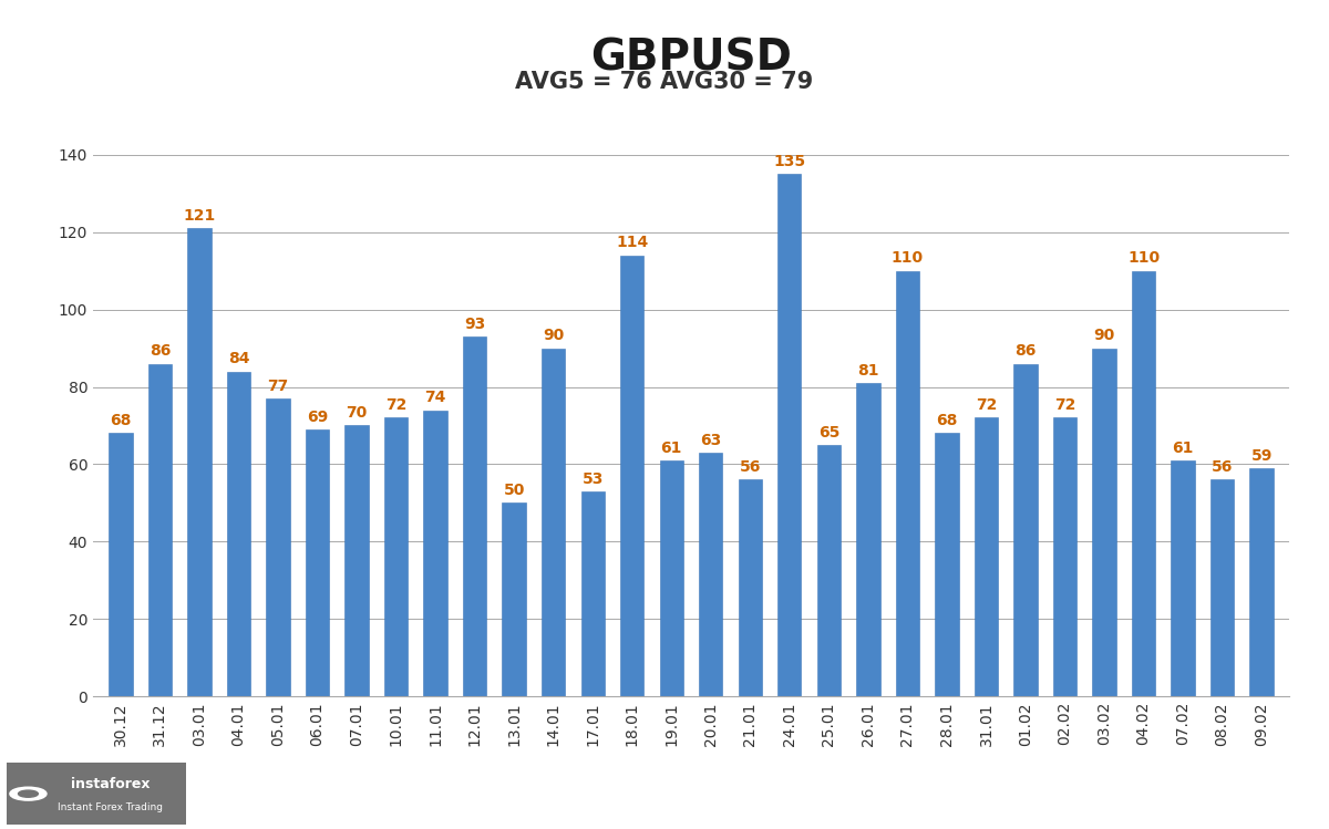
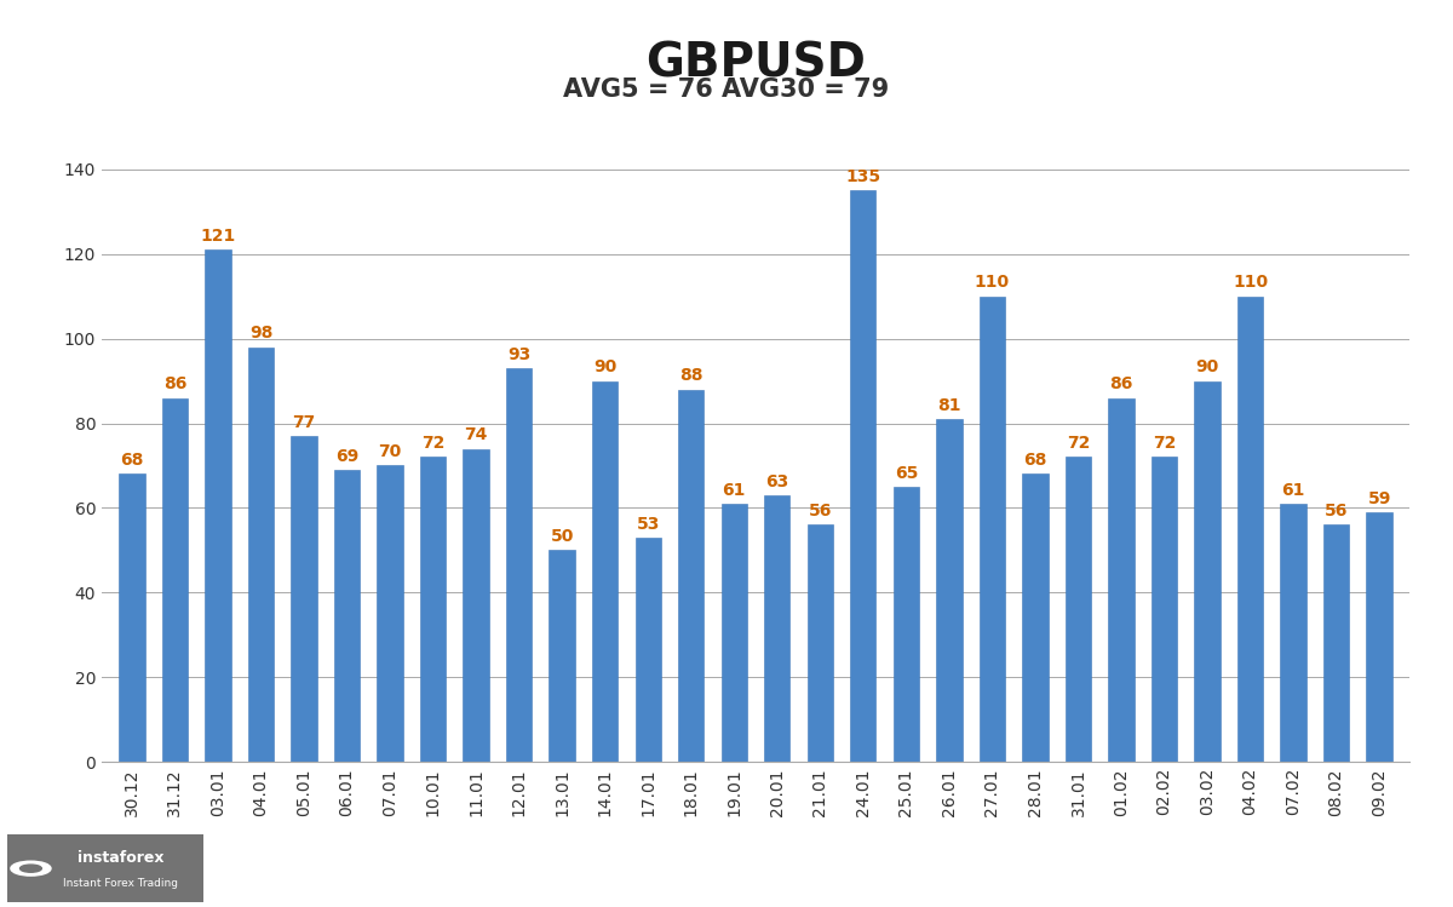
04.01: 84 -> 98
18.01: 114 -> 88
